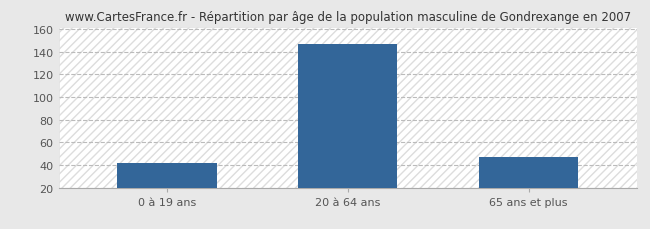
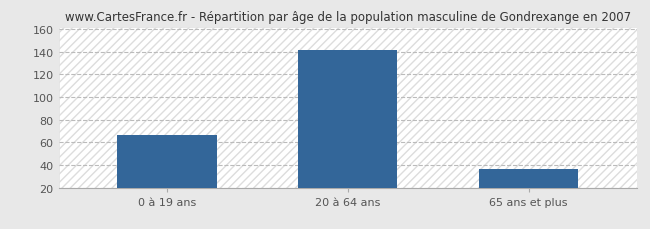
0 à 19 ans: 42 -> 66
20 à 64 ans: 147 -> 141
65 ans et plus: 47 -> 36
